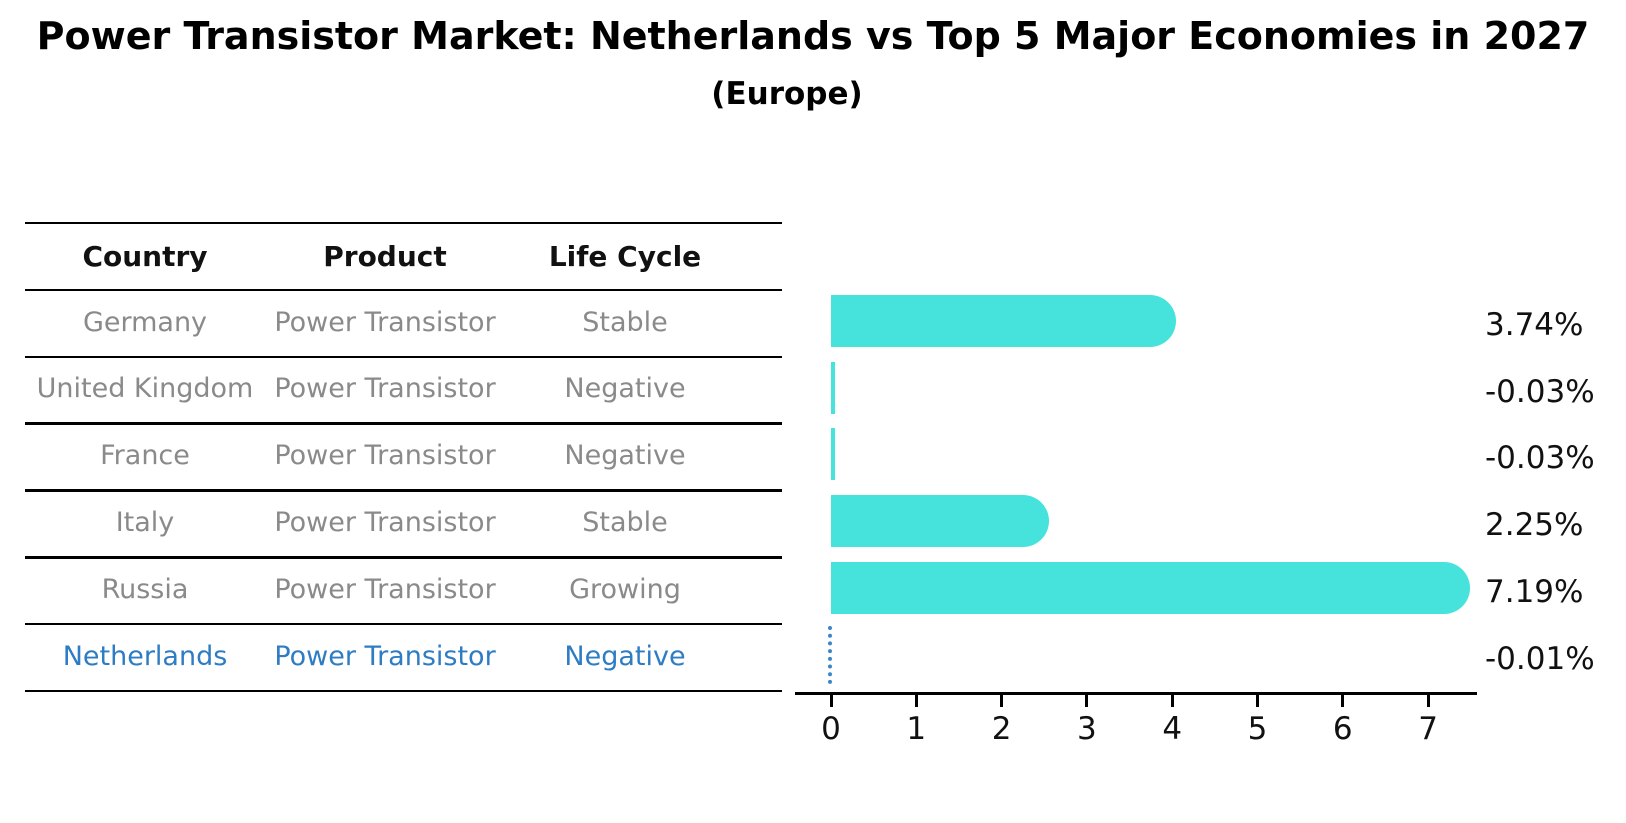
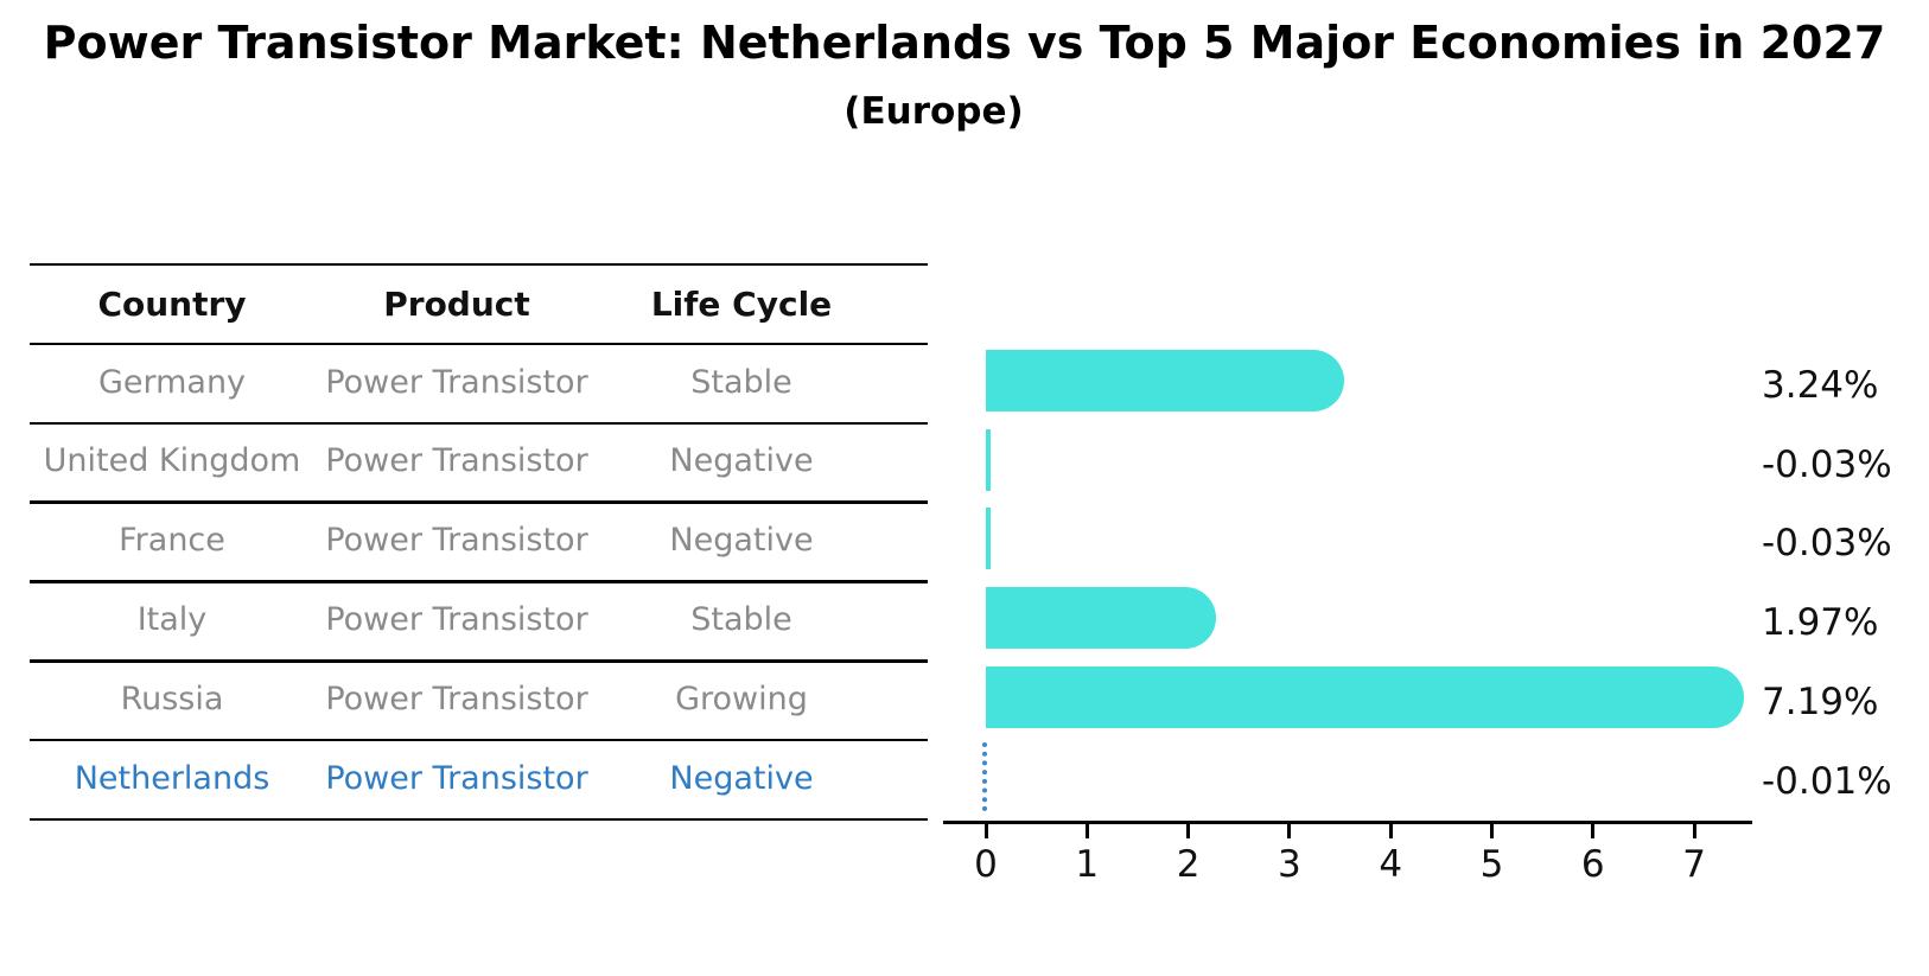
Germany: 3.74% -> 3.24%
Italy: 2.25% -> 1.97%
